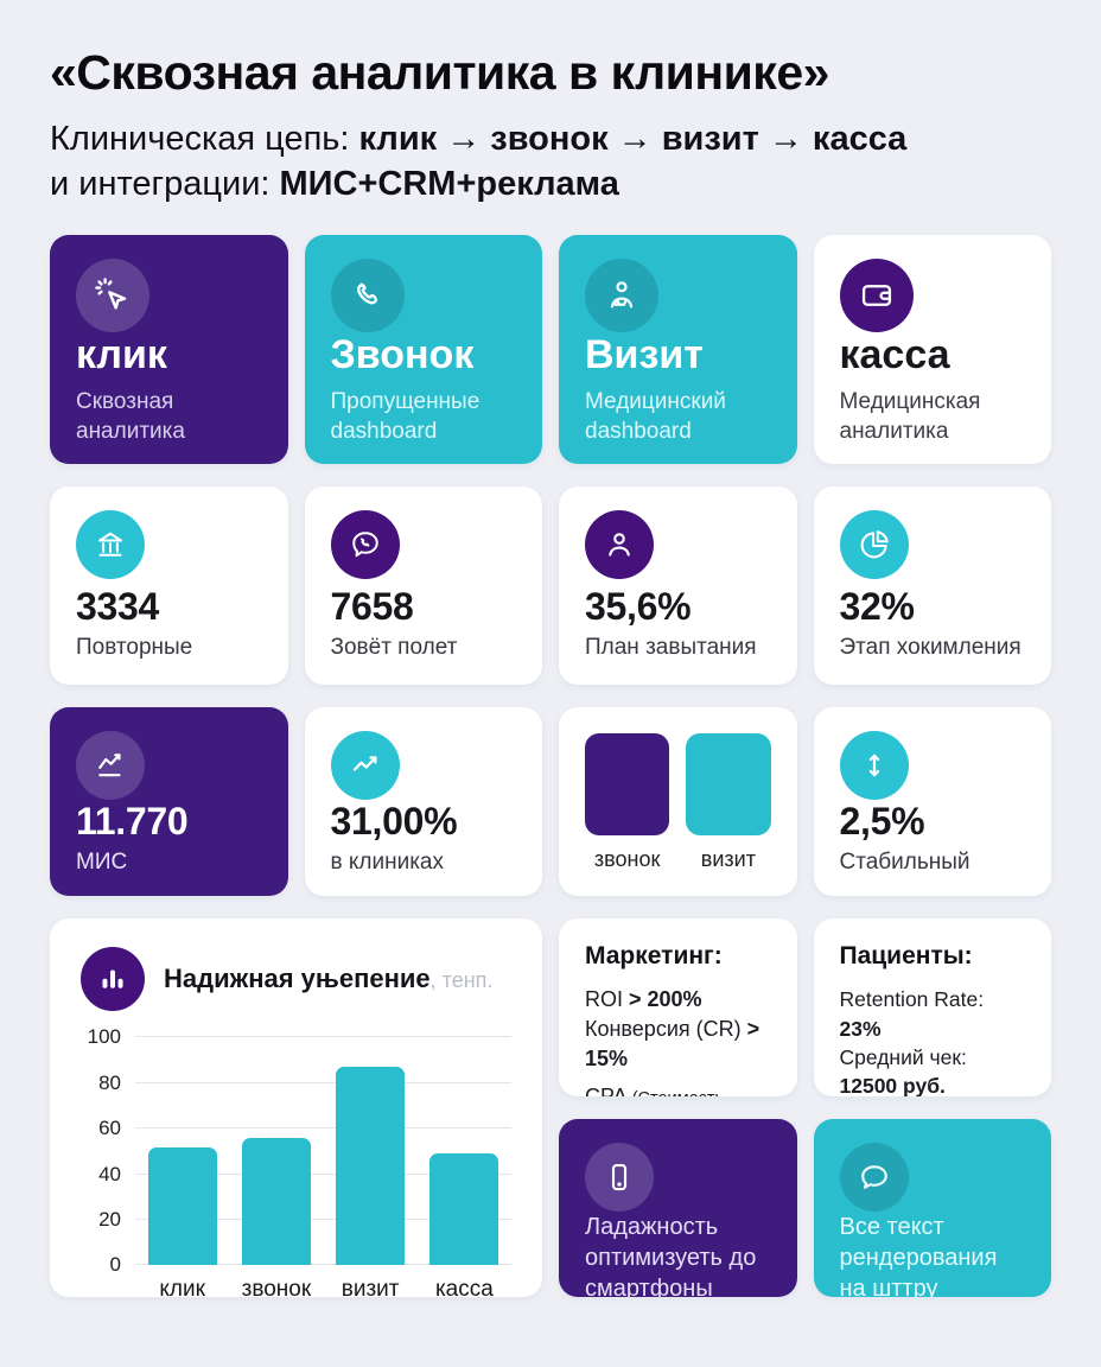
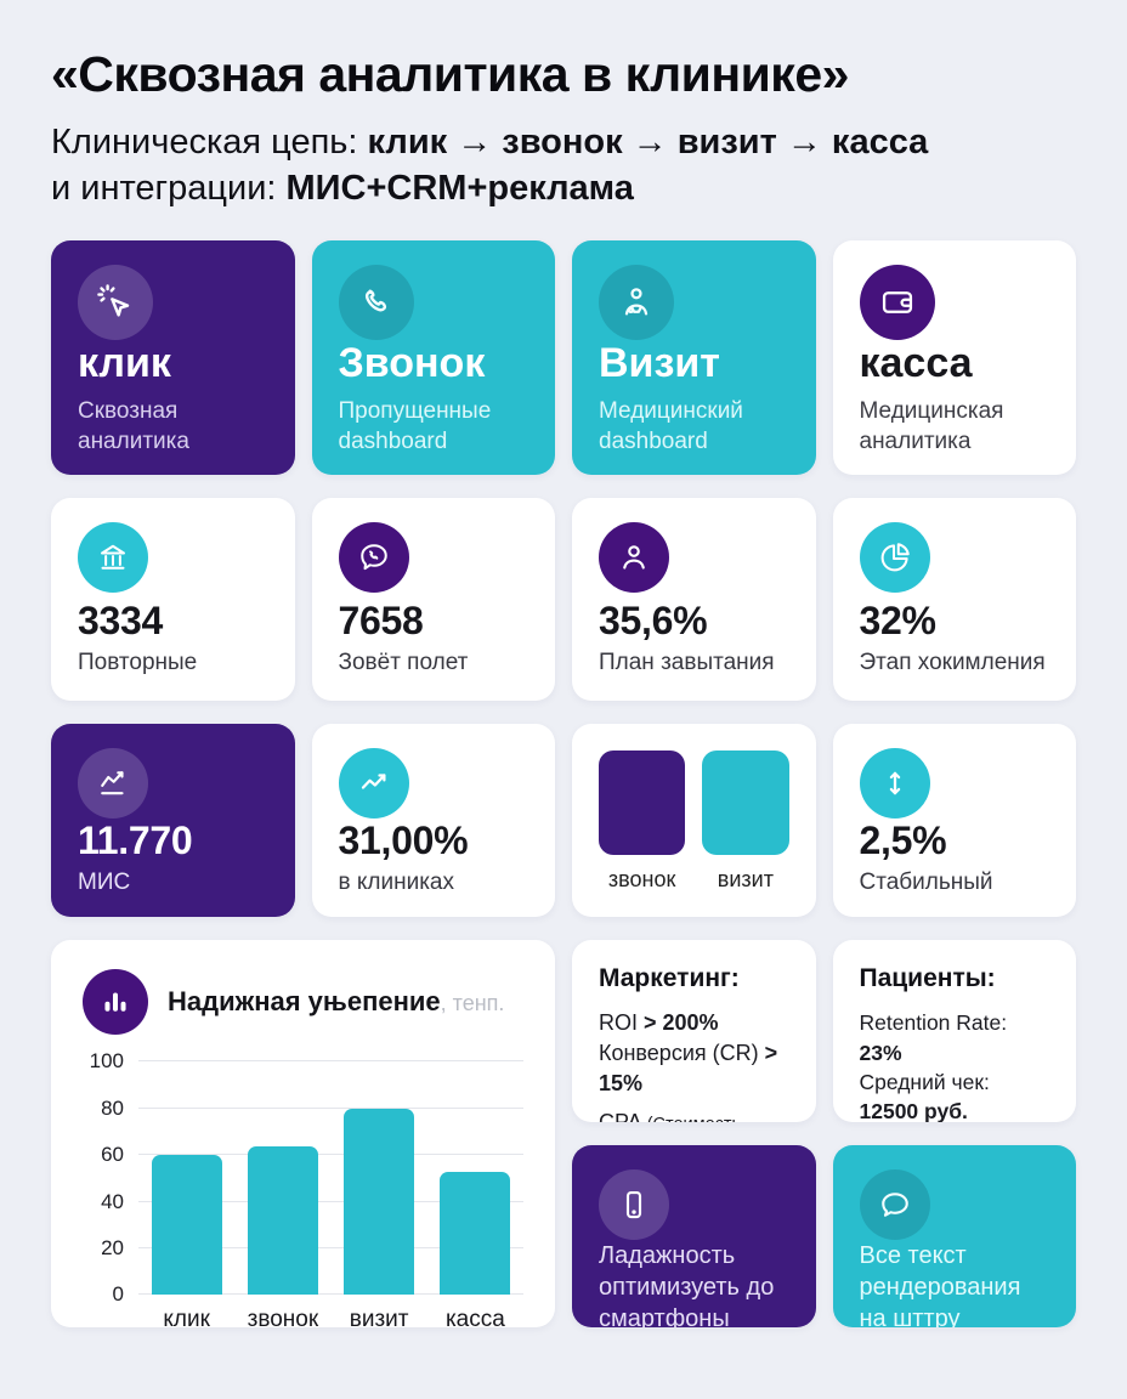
клик: 52 -> 60
звонок: 56 -> 64
визит: 87 -> 80
касса: 49 -> 53
